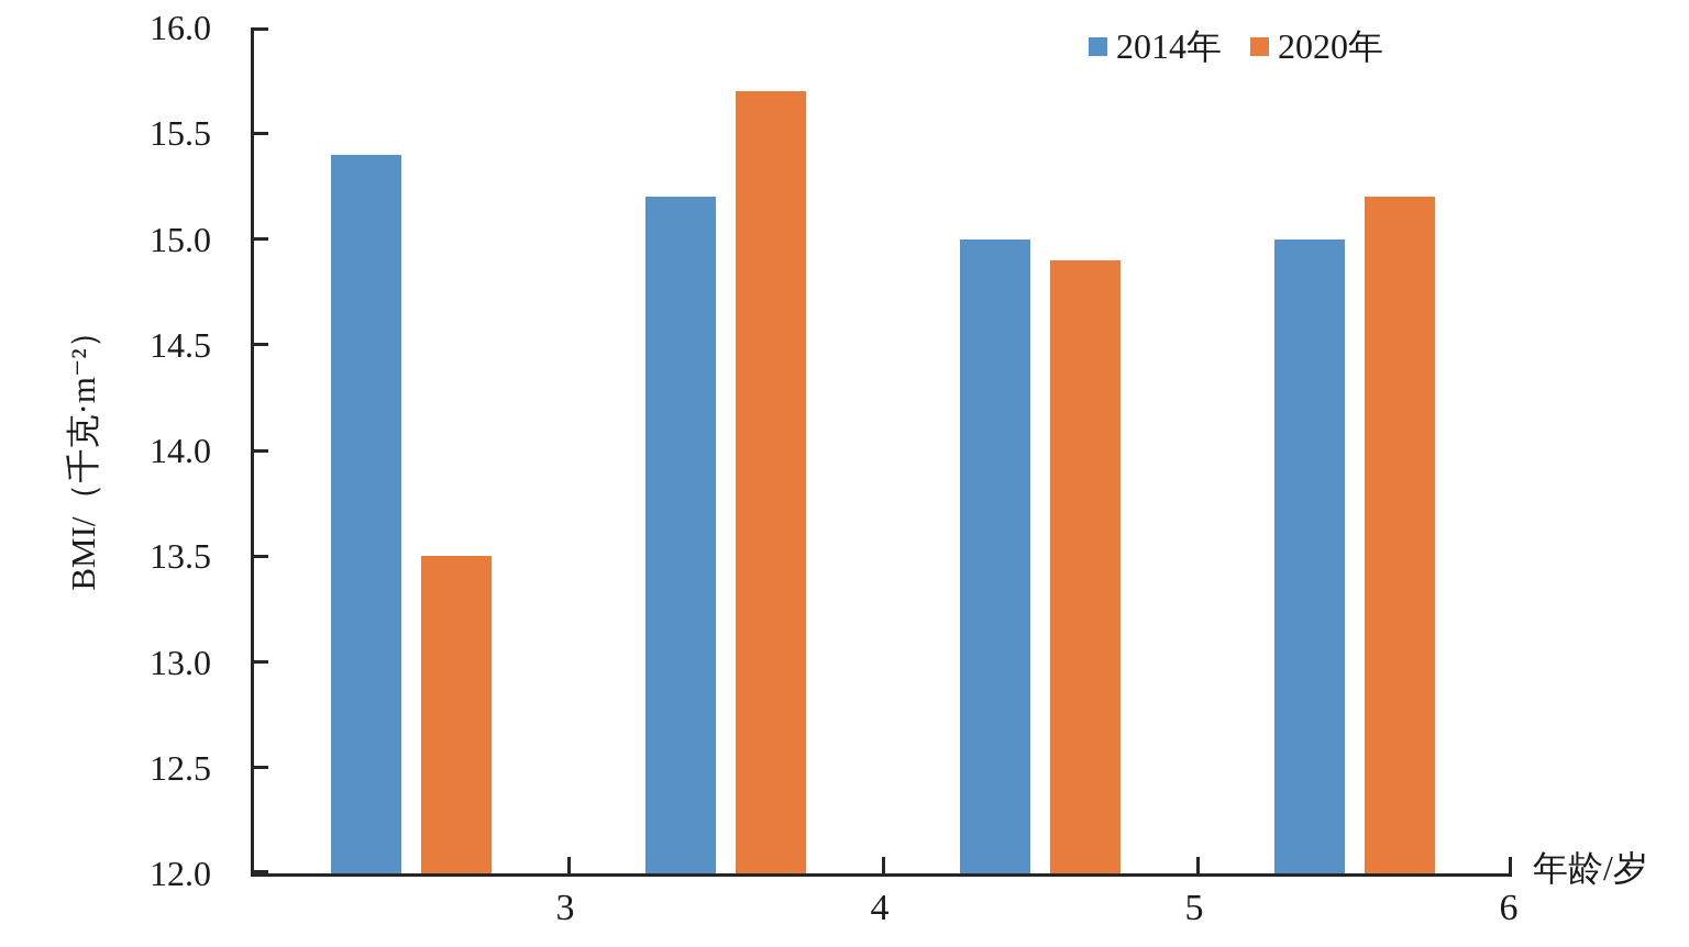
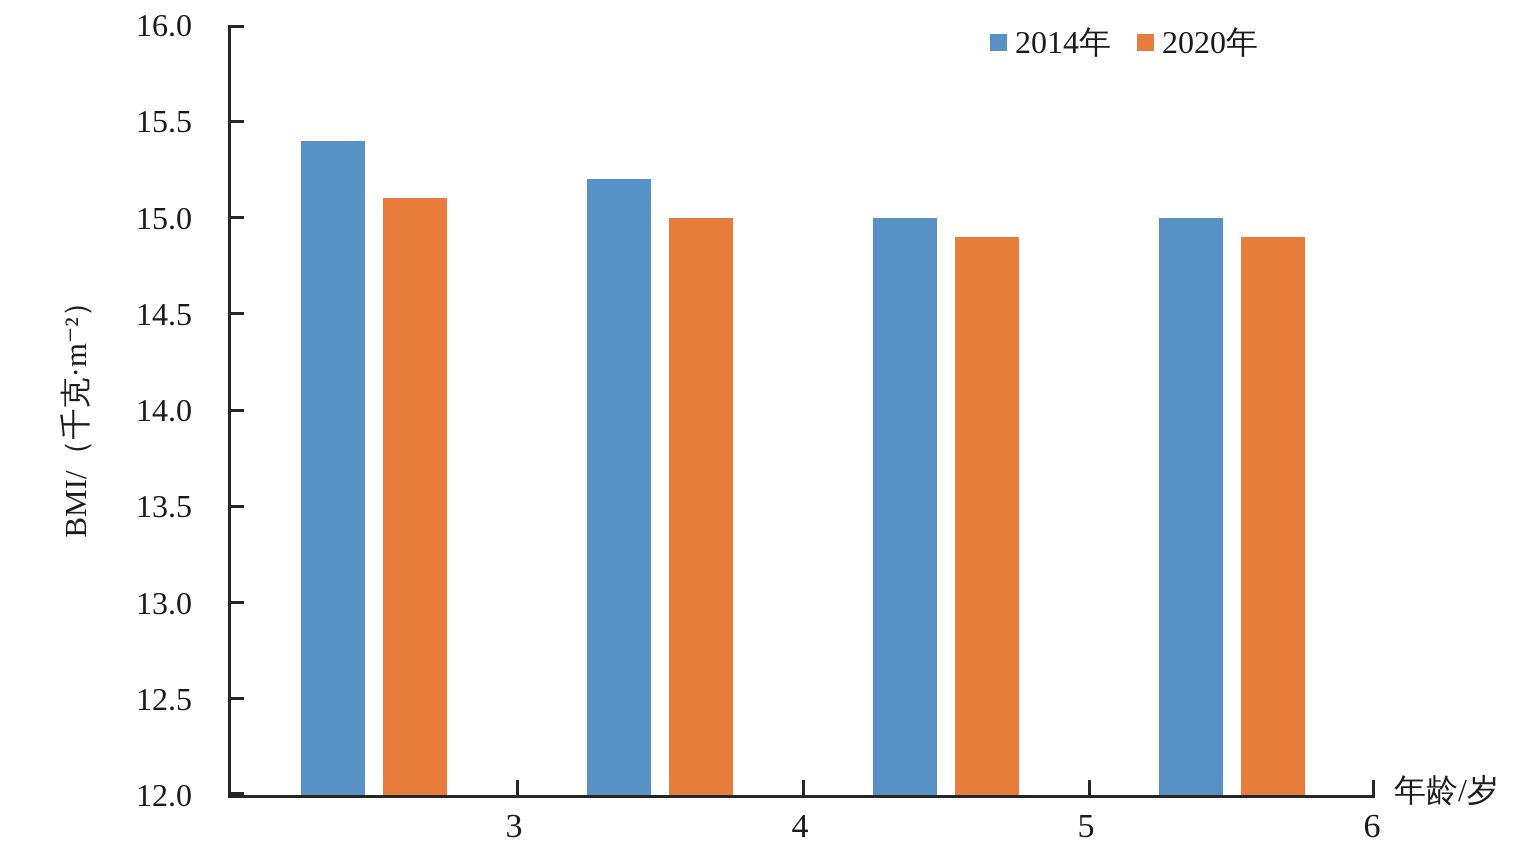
2020年/3: 13.5 -> 15.1
2020年/4: 15.7 -> 15.0
2020年/6: 15.2 -> 14.9
